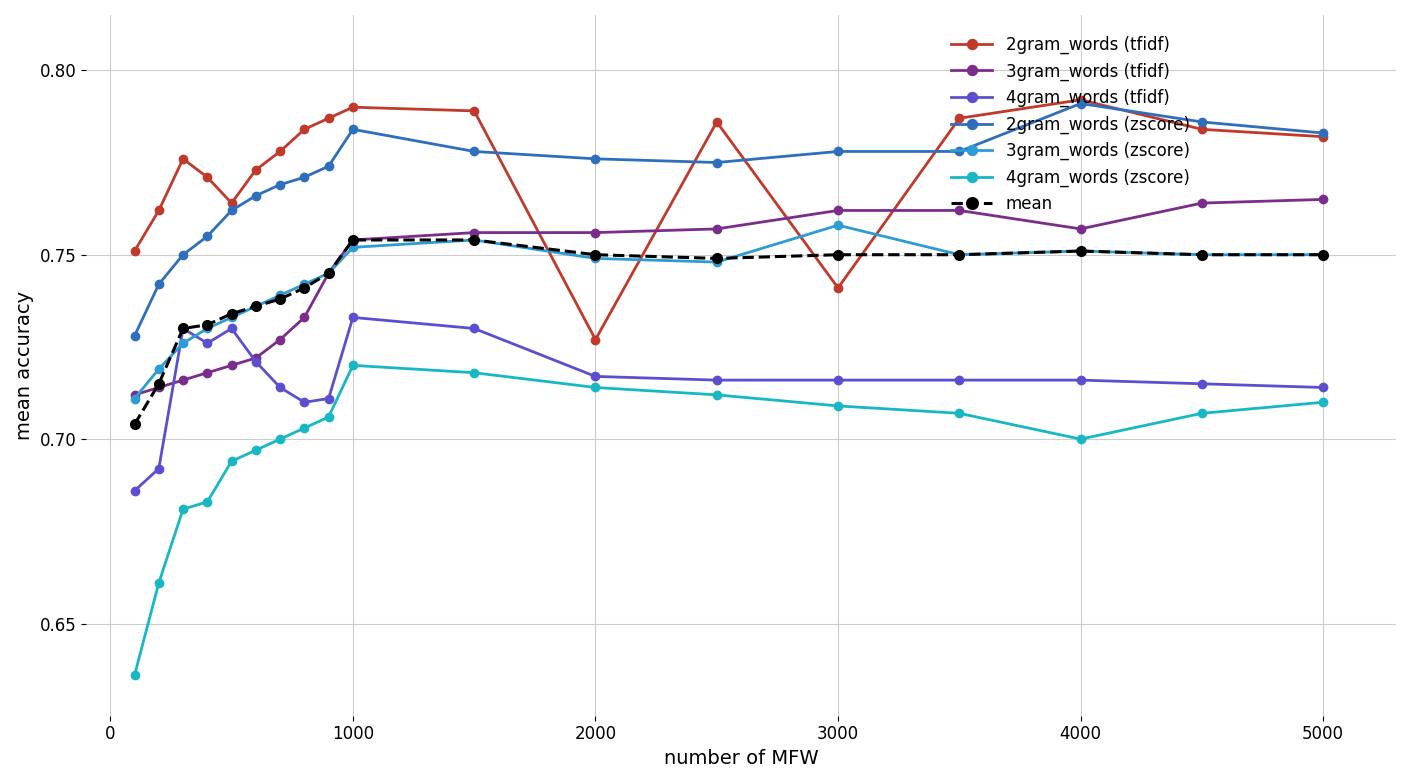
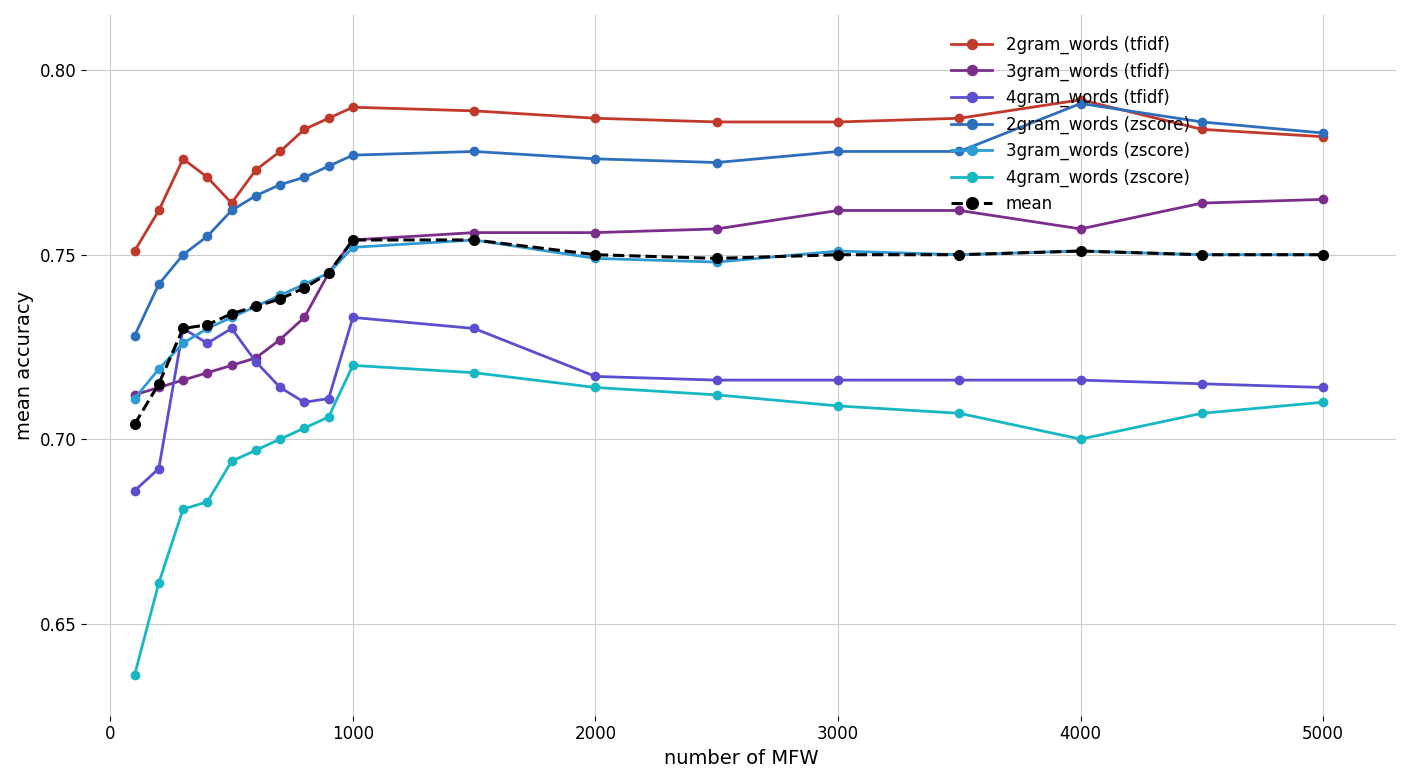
2gram_words (zscore)/1000: 0.784 -> 0.777
2gram_words (tfidf)/2000: 0.727 -> 0.787
2gram_words (tfidf)/3000: 0.741 -> 0.786
3gram_words (zscore)/3000: 0.758 -> 0.751
